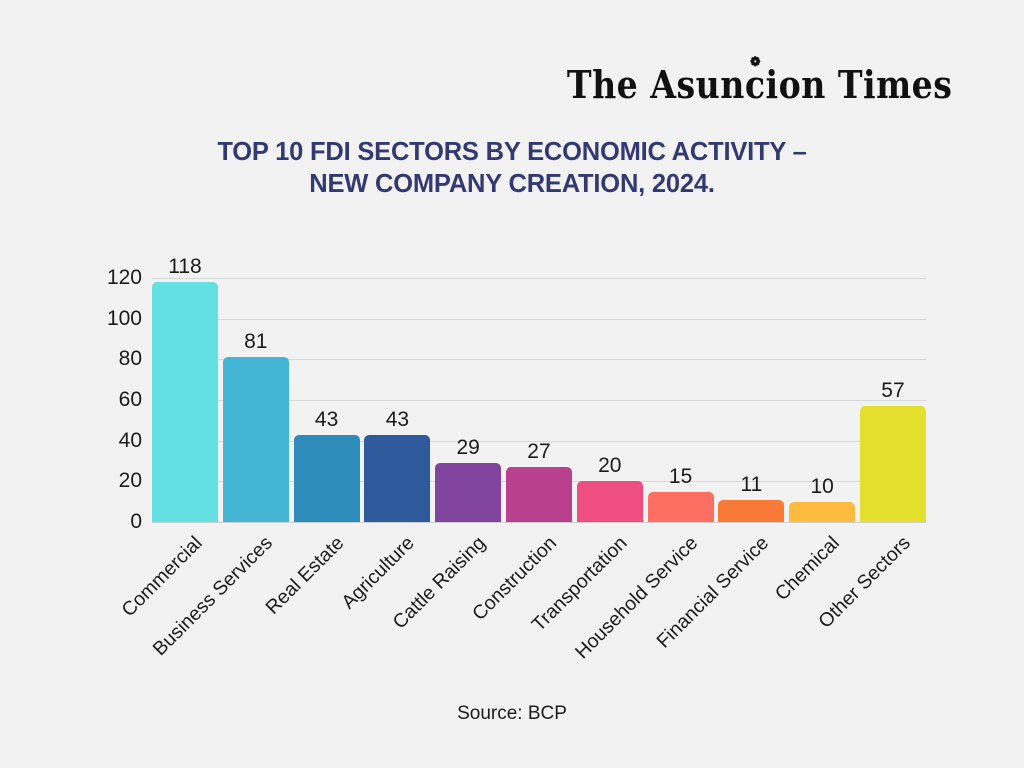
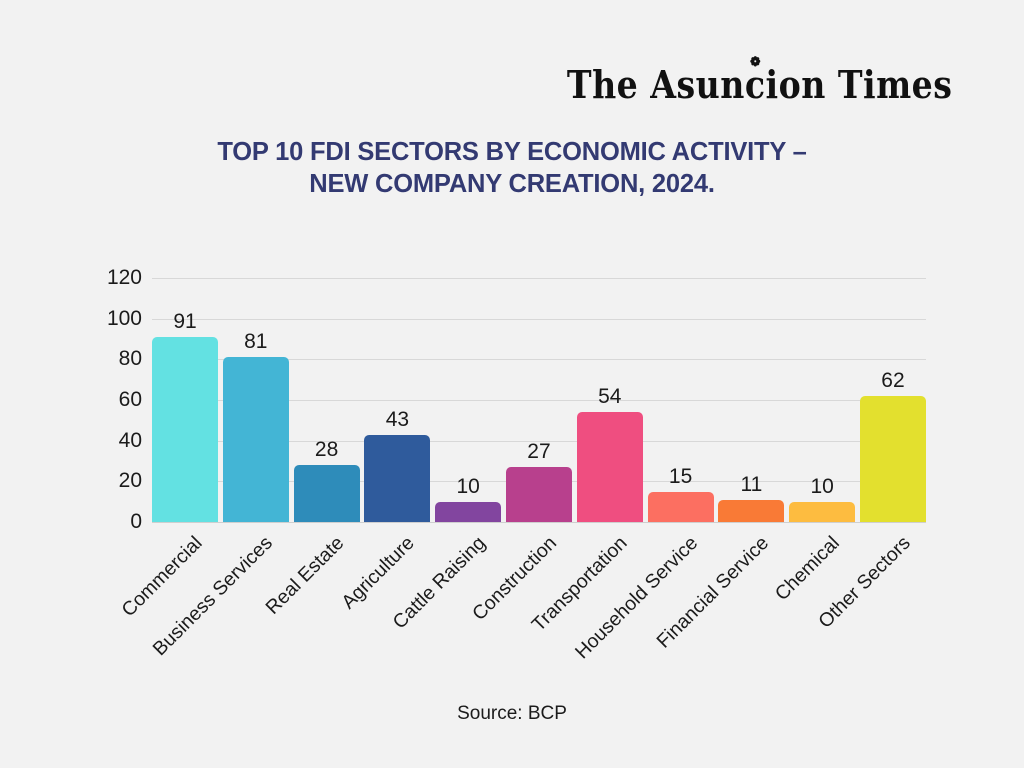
Commercial: 118 -> 91
Real Estate: 43 -> 28
Cattle Raising: 29 -> 10
Transportation: 20 -> 54
Other Sectors: 57 -> 62
